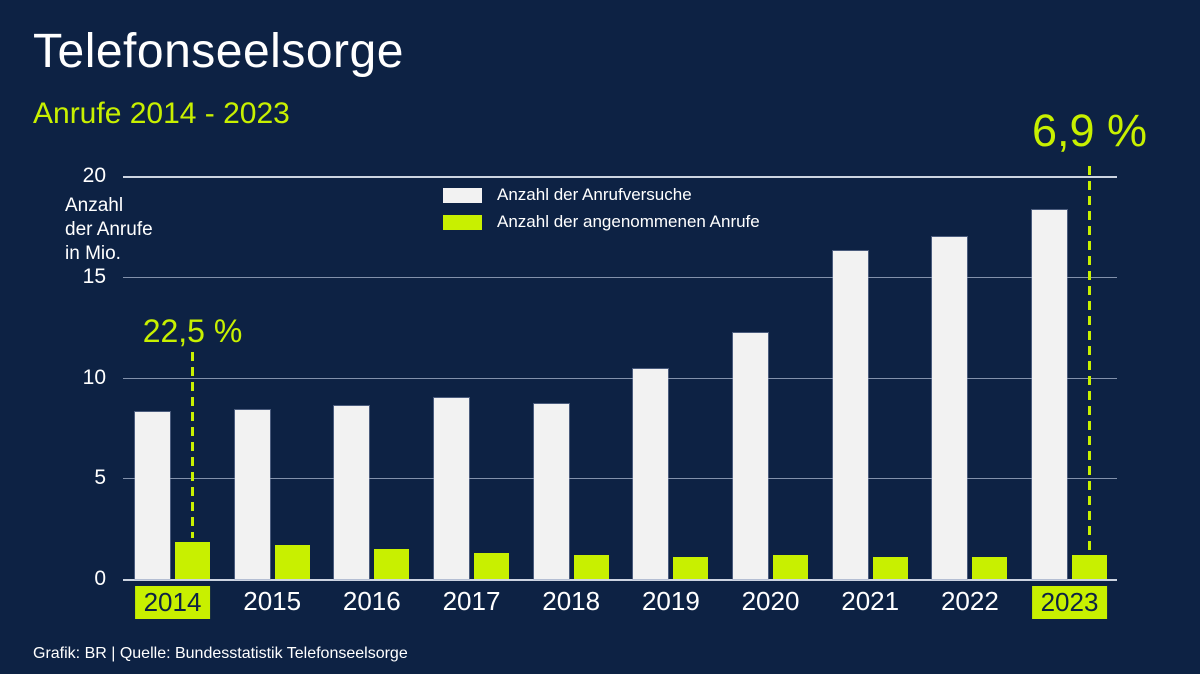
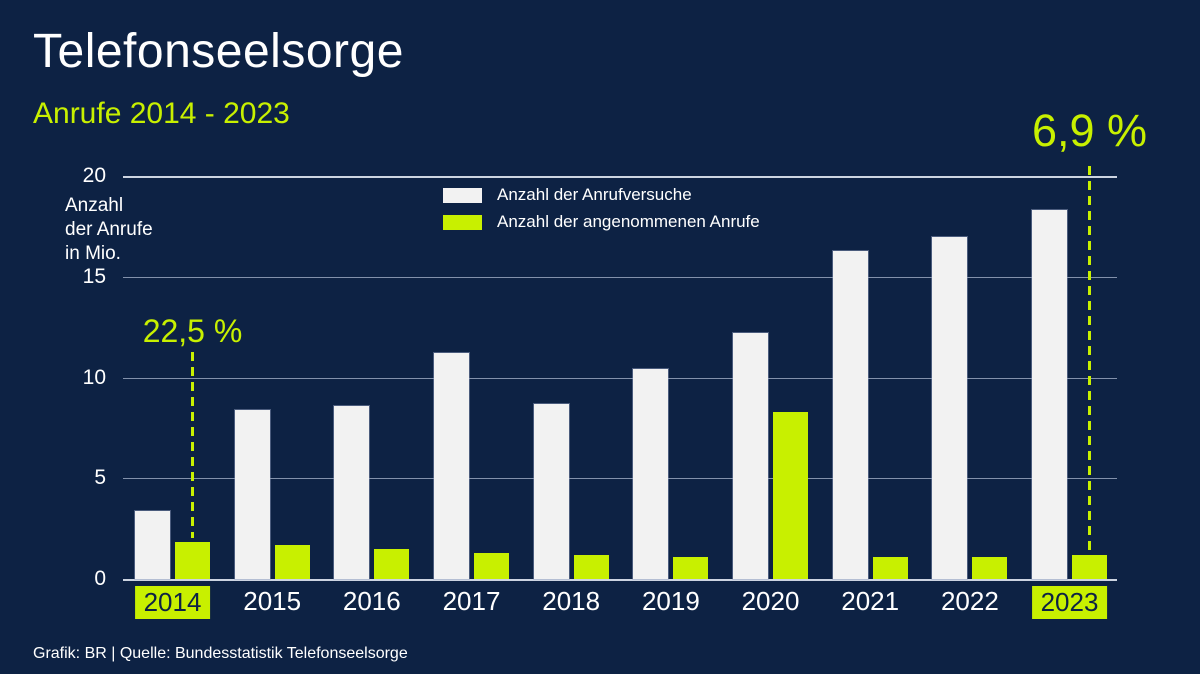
Anzahl der Anrufversuche/2014: 8.3 -> 3.4
Anzahl der Anrufversuche/2017: 9.0 -> 11.2
Anzahl der angenommenen Anrufe/2020: 1.2 -> 8.3
